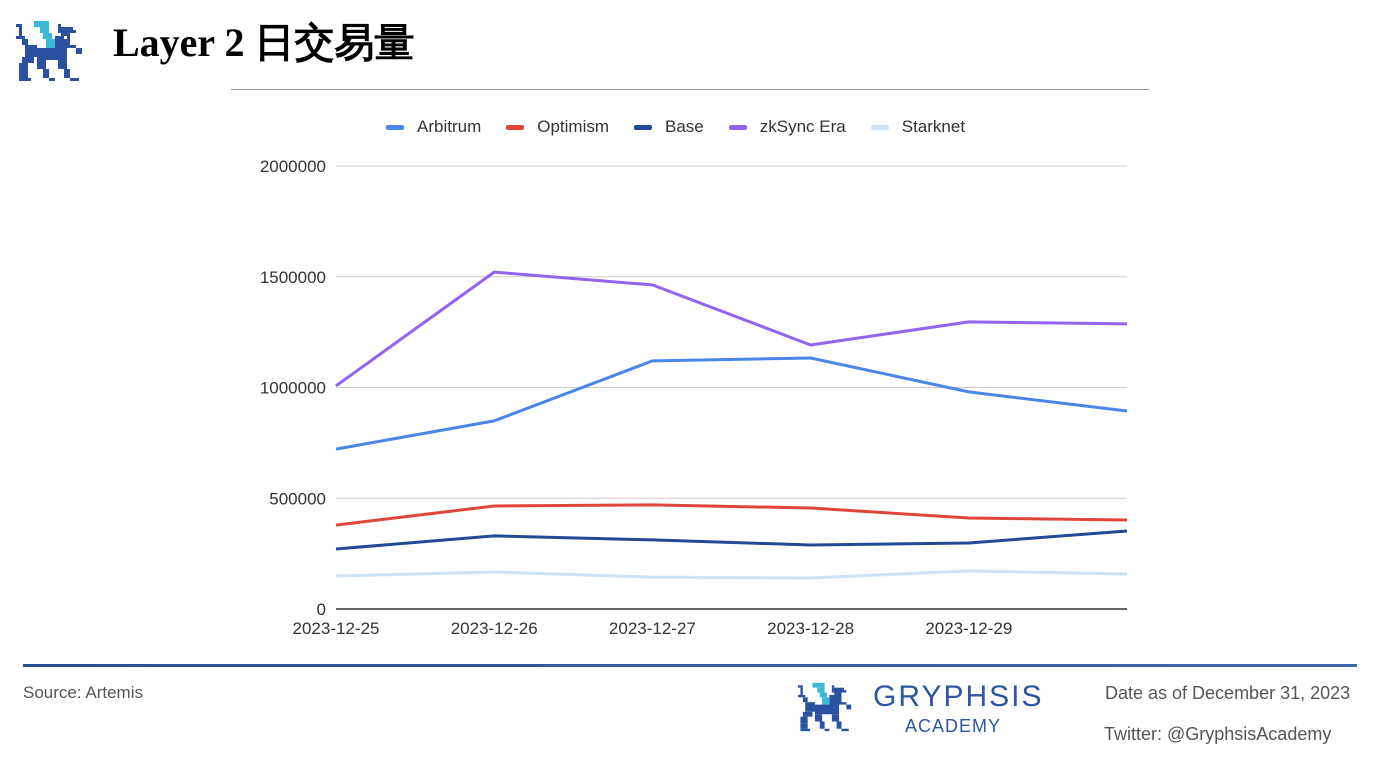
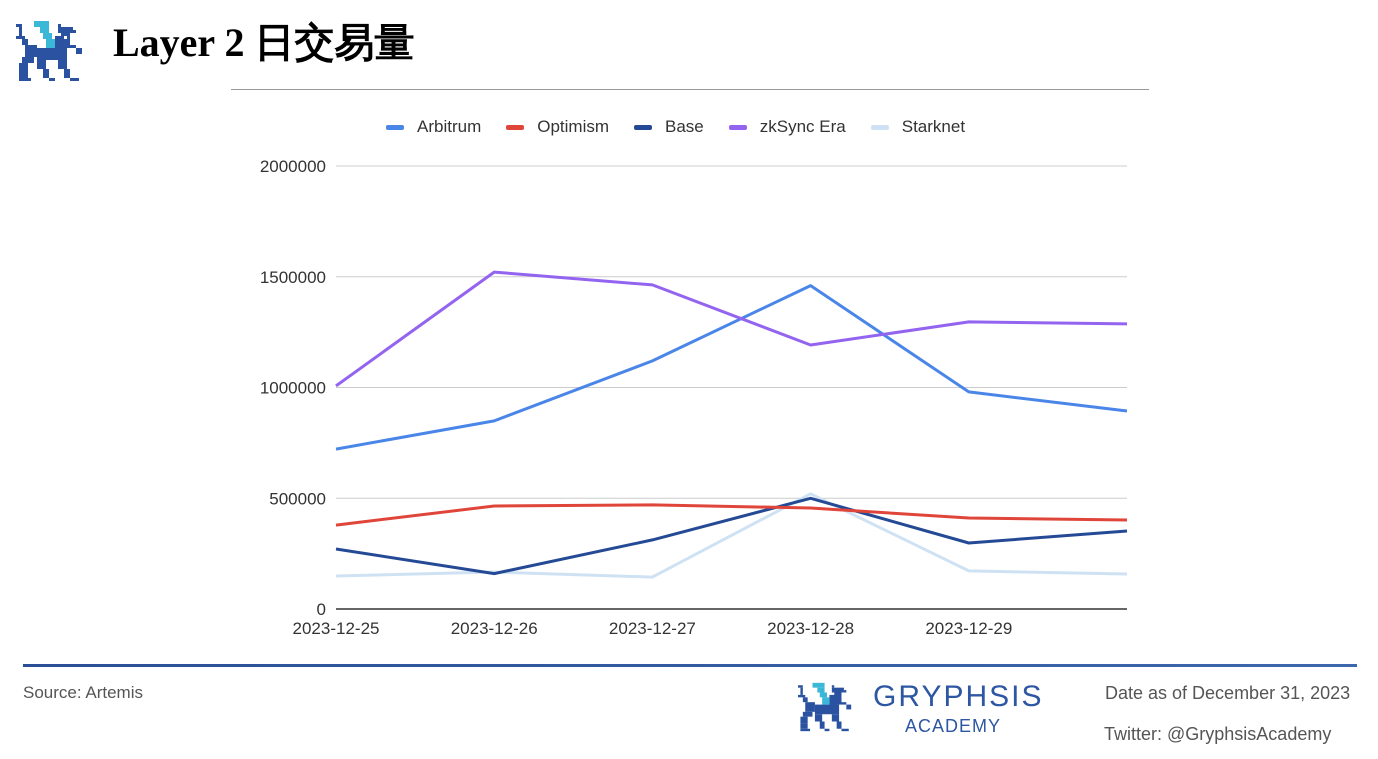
Base/2023-12-26: 330000 -> 160000
Arbitrum/2023-12-28: 1130000 -> 1460000
Base/2023-12-28: 290000 -> 500000
Starknet/2023-12-28: 140000 -> 520000
